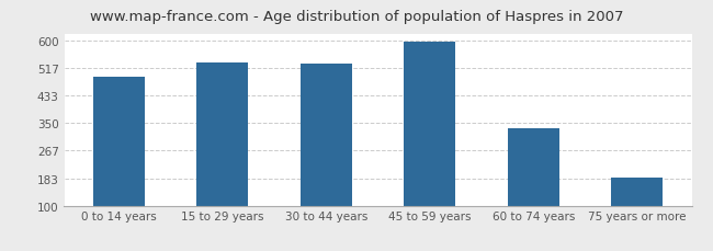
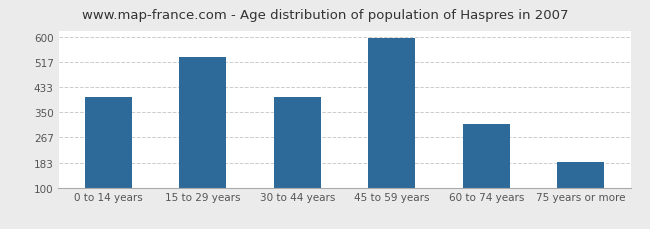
0 to 14 years: 492 -> 400
30 to 44 years: 530 -> 400
60 to 74 years: 335 -> 310
